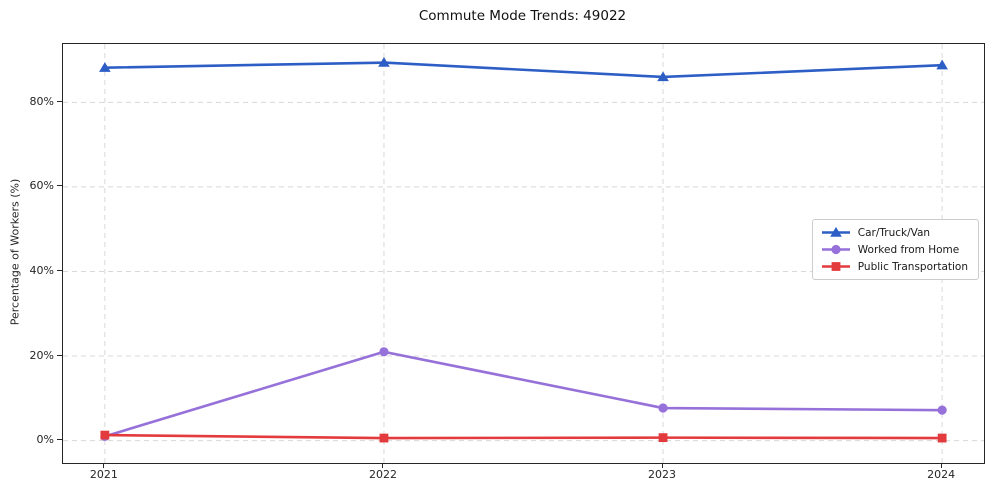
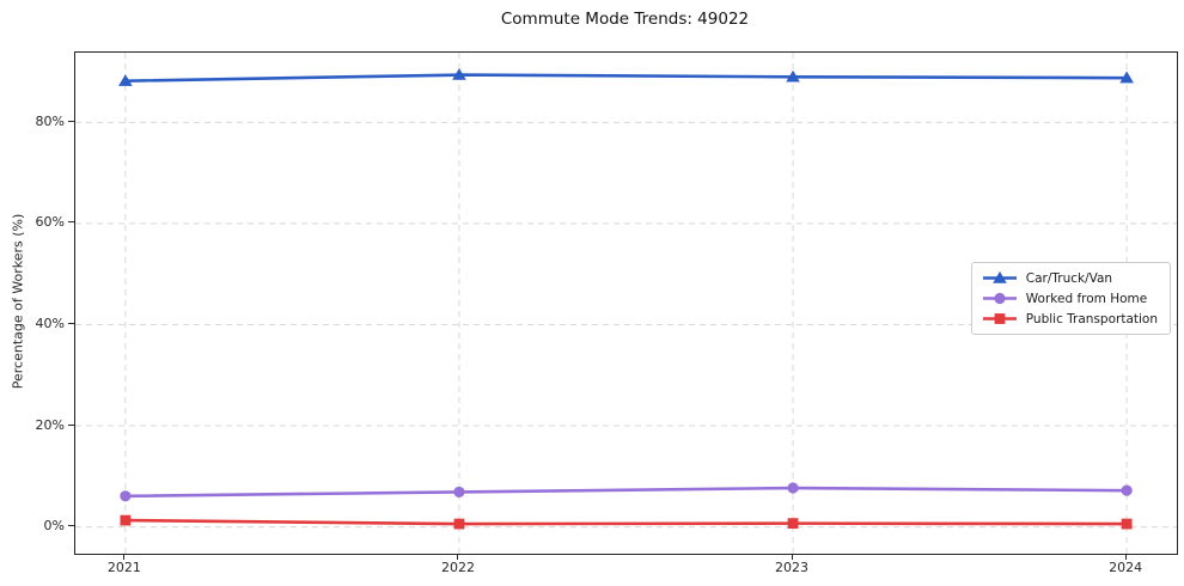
Worked from Home/2021: 1% -> 6%
Worked from Home/2022: 21% -> 7%
Car/Truck/Van/2023: 86% -> 89%
